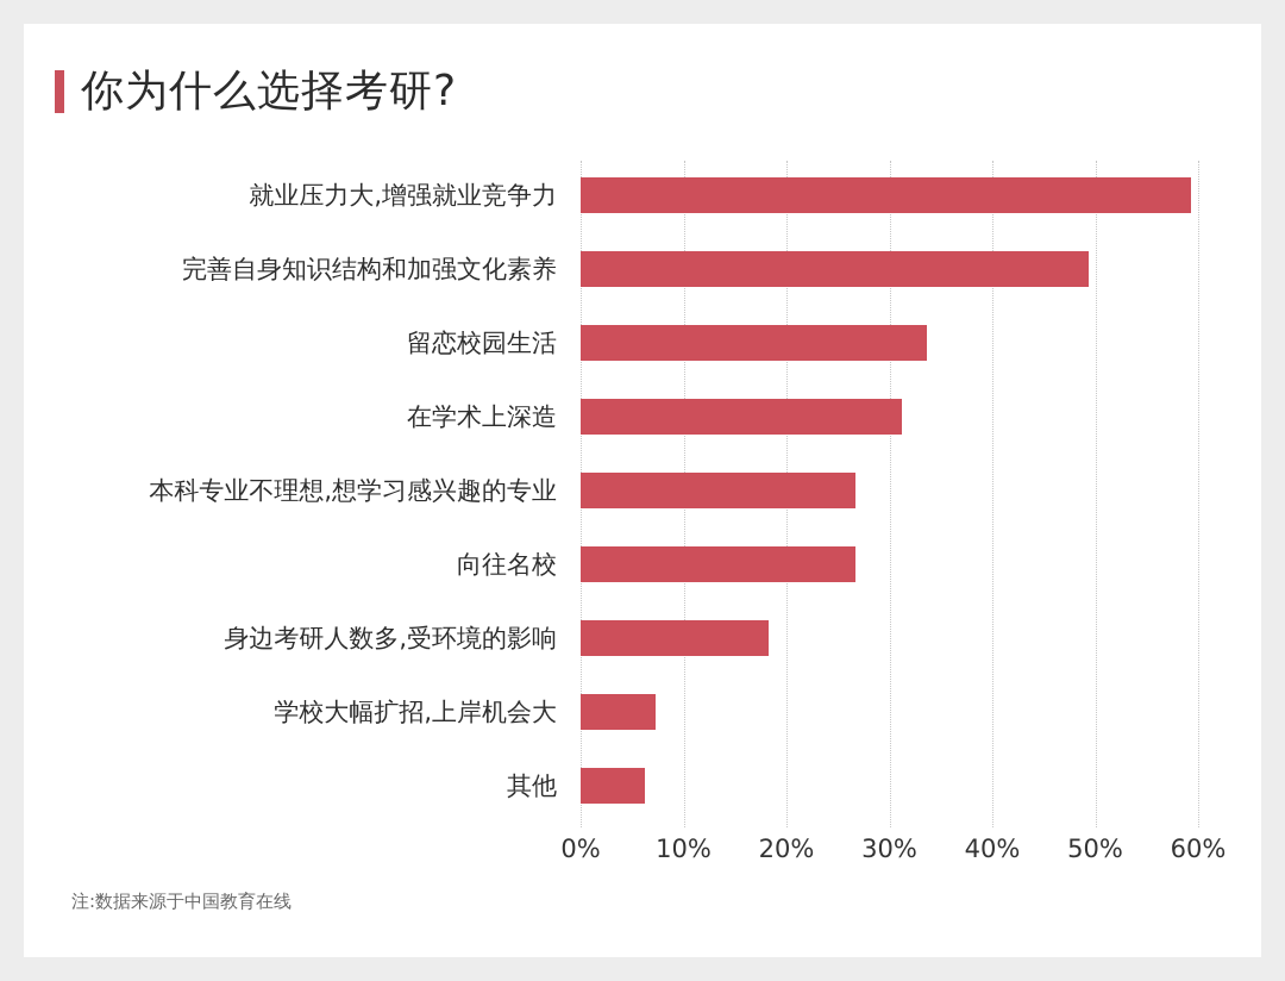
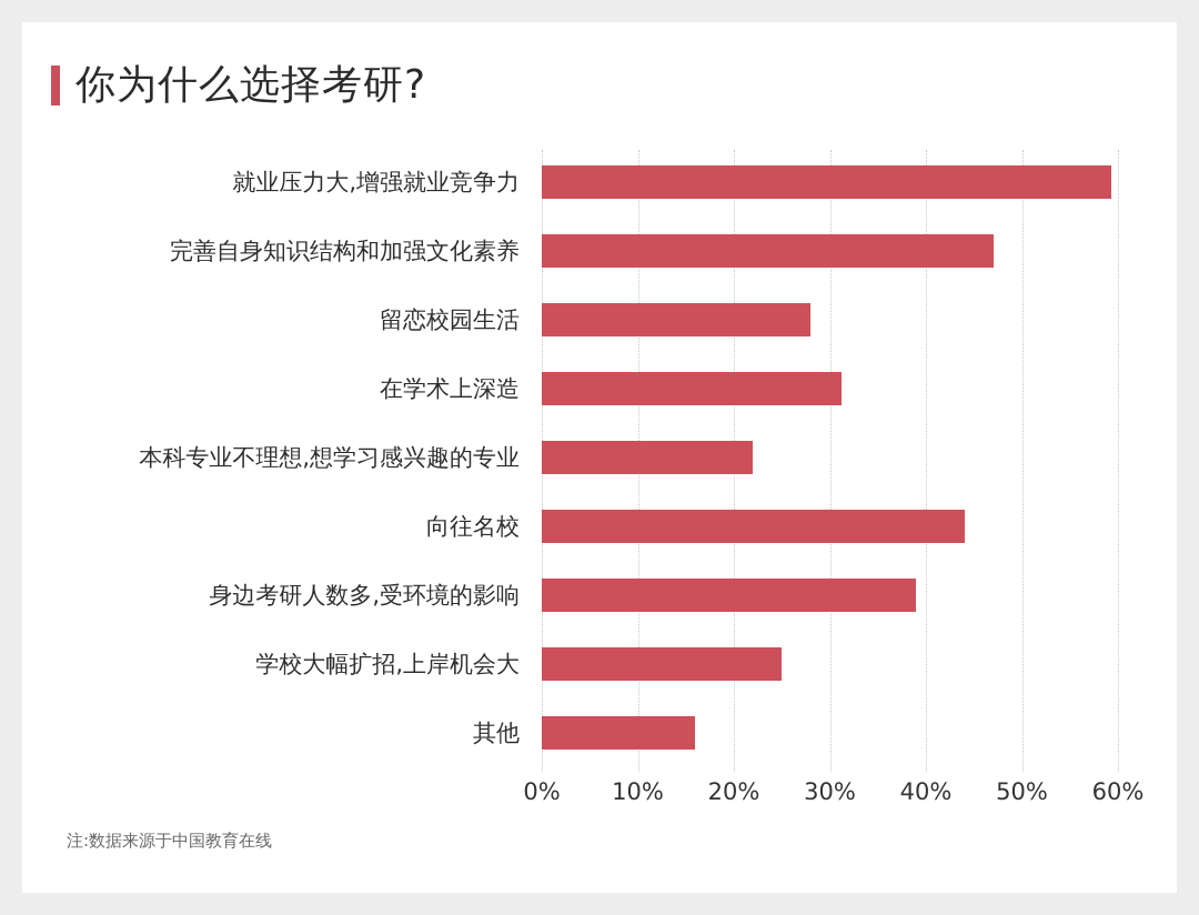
完善自身知识结构和加强文化素养: 49% -> 47%
留恋校园生活: 34% -> 28%
本科专业不理想,想学习感兴趣的专业: 27% -> 22%
向往名校: 27% -> 44%
身边考研人数多,受环境的影响: 18% -> 39%
学校大幅扩招,上岸机会大: 7% -> 25%
其他: 6% -> 16%
